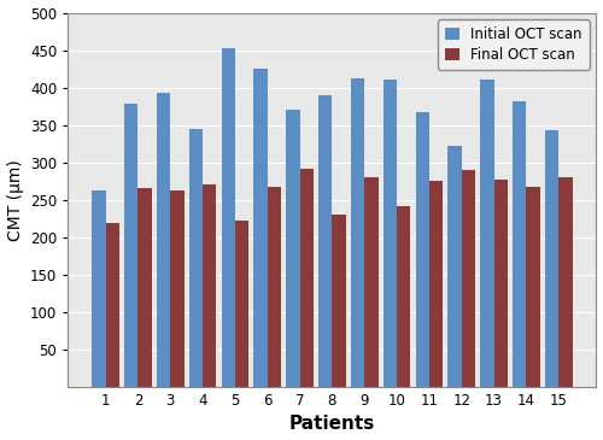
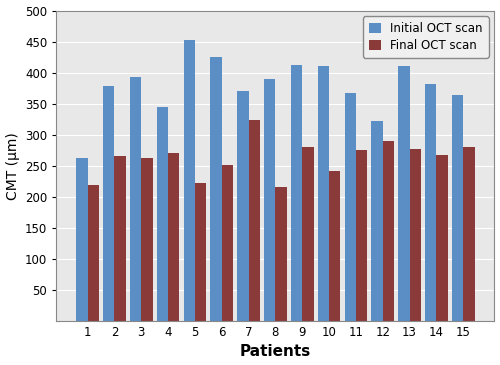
Final OCT scan/6: 268 -> 252
Final OCT scan/7: 292 -> 324
Final OCT scan/8: 231 -> 216
Initial OCT scan/15: 343 -> 364
